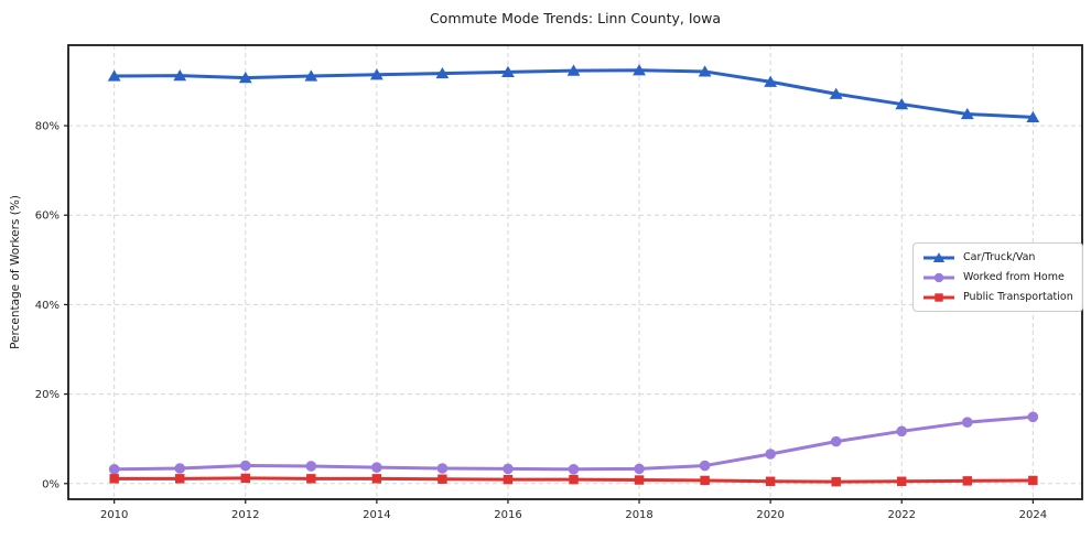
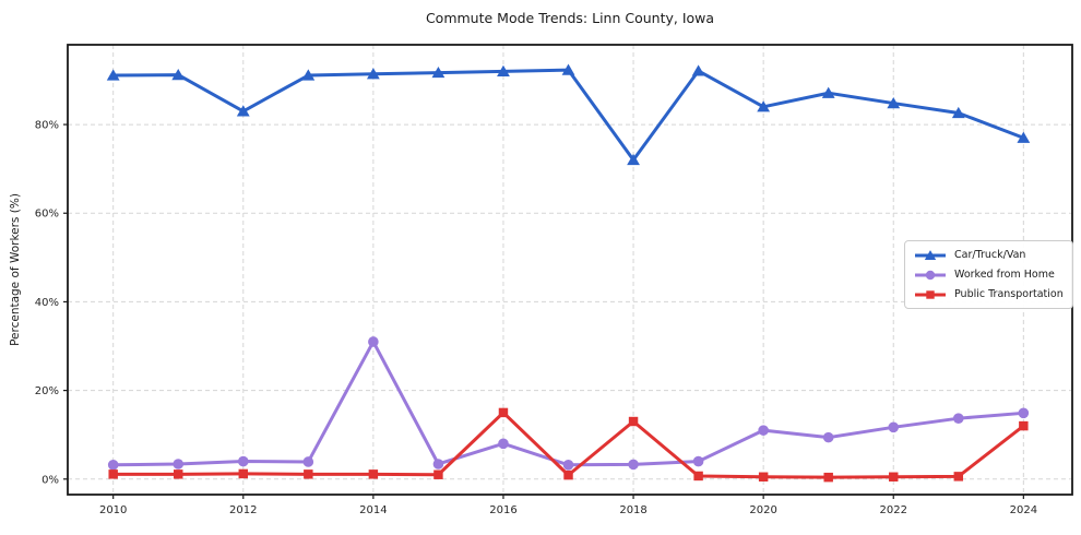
Car/Truck/Van/2012: 91% -> 83%
Worked from Home/2014: 4% -> 31%
Worked from Home/2016: 3% -> 8%
Public Transportation/2016: 1% -> 15%
Car/Truck/Van/2018: 92% -> 72%
Public Transportation/2018: 1% -> 13%
Car/Truck/Van/2020: 90% -> 84%
Worked from Home/2020: 7% -> 11%
Car/Truck/Van/2024: 82% -> 77%
Public Transportation/2024: 1% -> 12%
